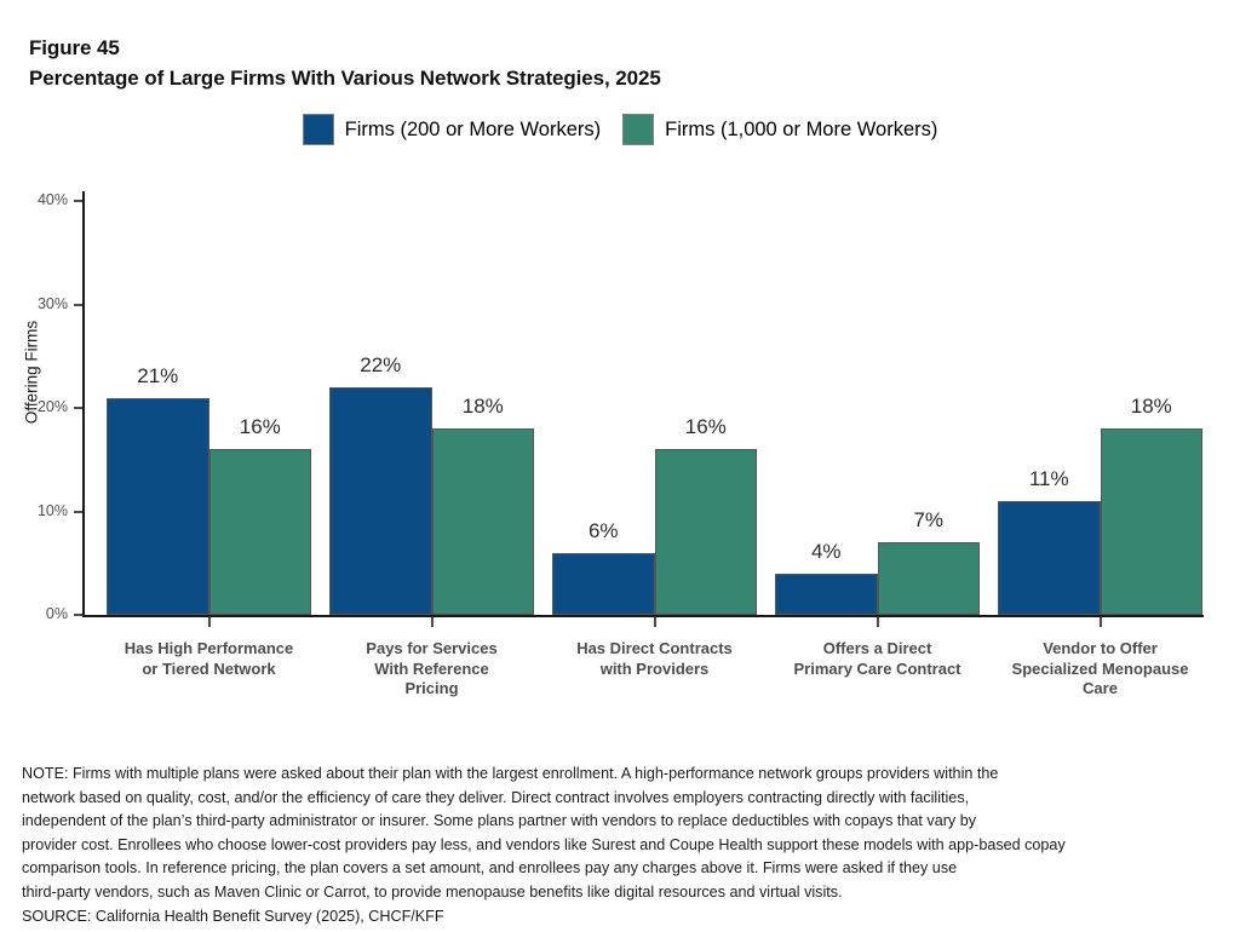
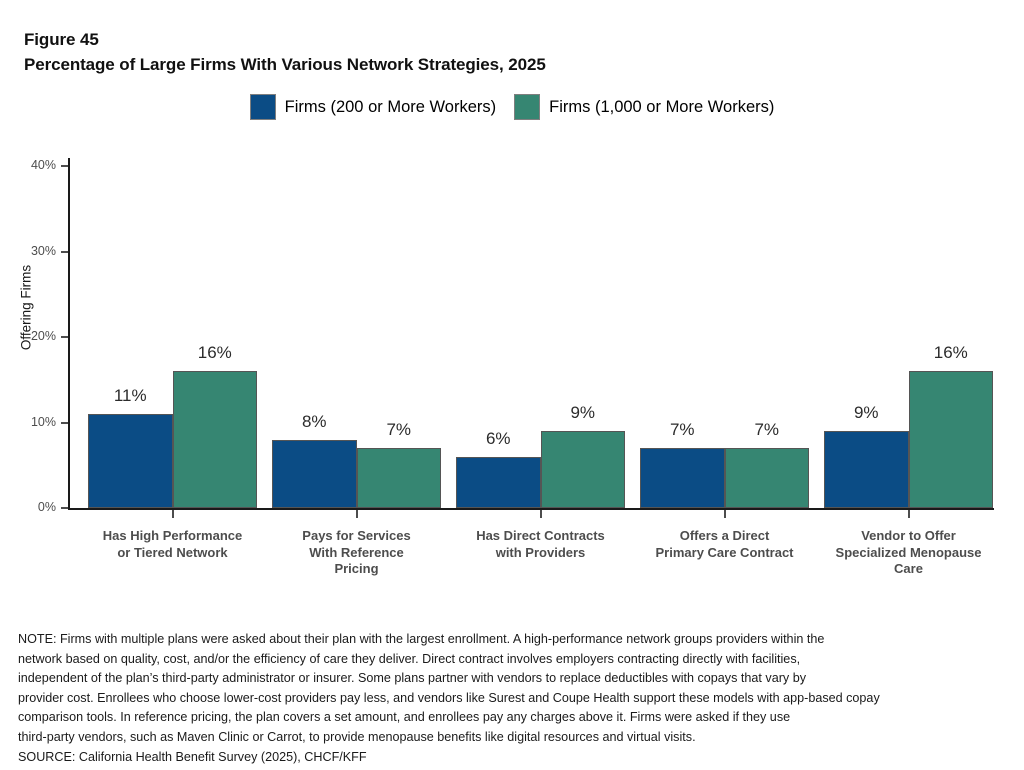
Firms (200 or More Workers)/Has High Performance or Tiered Network: 21% -> 11%
Firms (200 or More Workers)/Pays for Services With Reference Pricing: 22% -> 8%
Firms (1,000 or More Workers)/Pays for Services With Reference Pricing: 18% -> 7%
Firms (1,000 or More Workers)/Has Direct Contracts with Providers: 16% -> 9%
Firms (200 or More Workers)/Offers a Direct Primary Care Contract: 4% -> 7%
Firms (200 or More Workers)/Vendor to Offer Specialized Menopause Care: 11% -> 9%
Firms (1,000 or More Workers)/Vendor to Offer Specialized Menopause Care: 18% -> 16%
